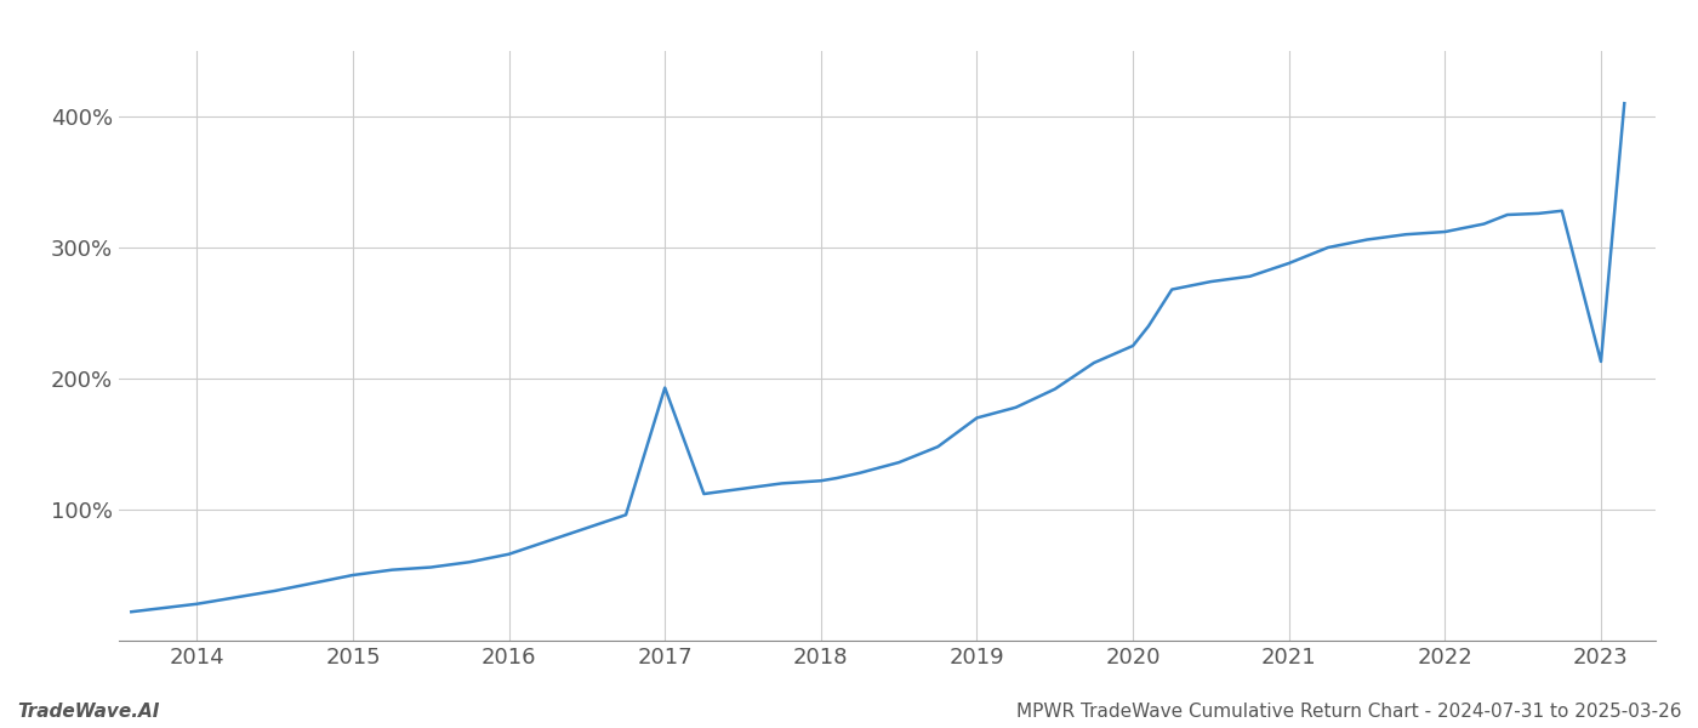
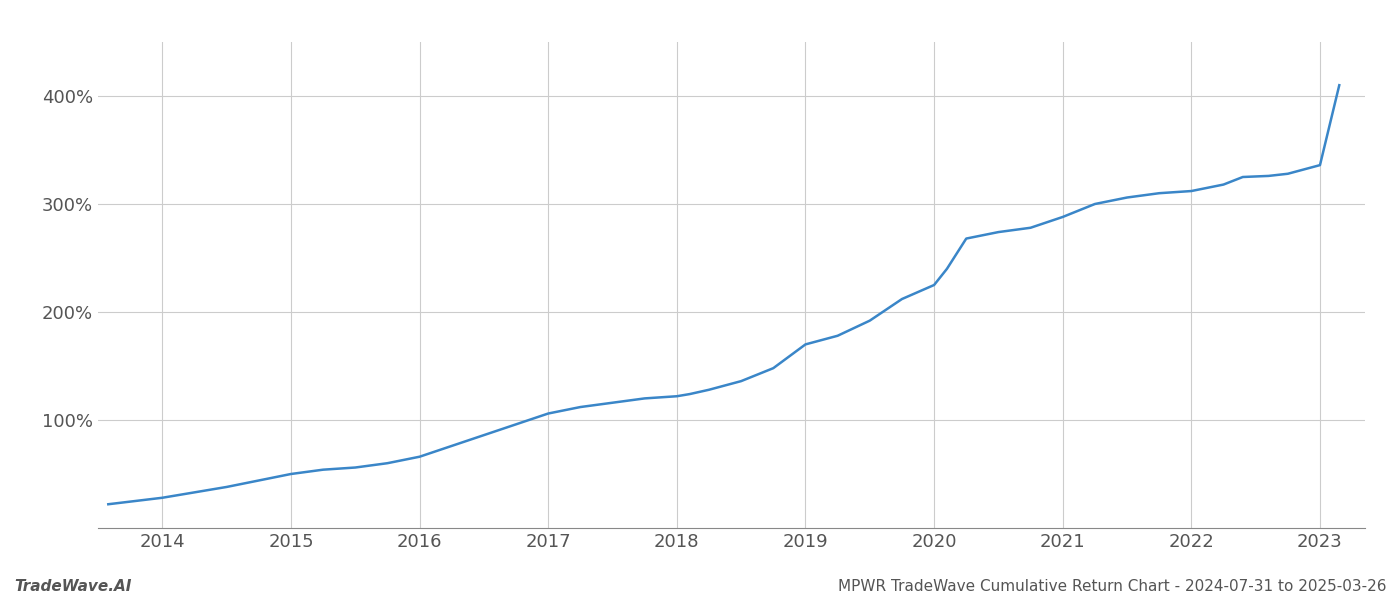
2017: 193% -> 106%
2023: 213% -> 336%
